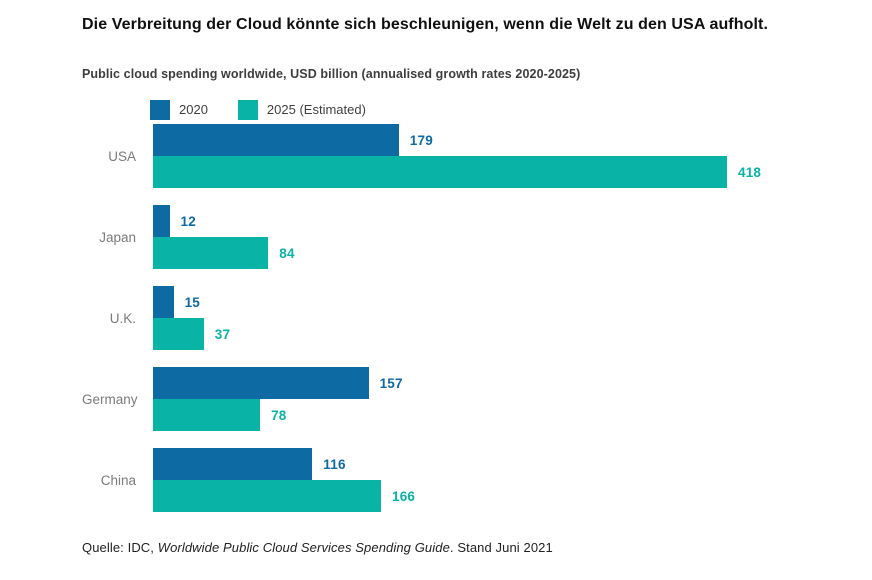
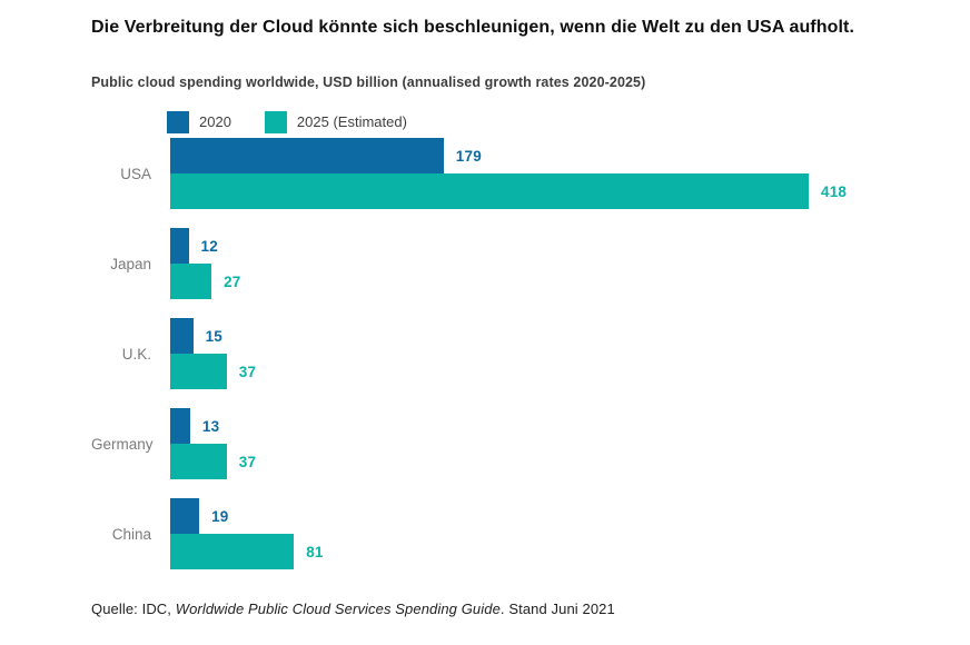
2025 (Estimated)/Japan: 84 -> 27
2020/Germany: 157 -> 13
2025 (Estimated)/Germany: 78 -> 37
2020/China: 116 -> 19
2025 (Estimated)/China: 166 -> 81
